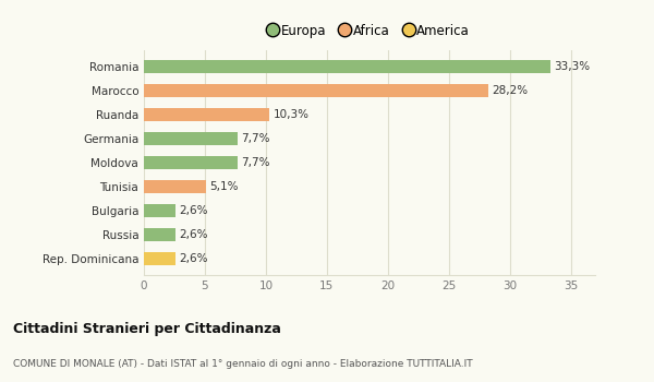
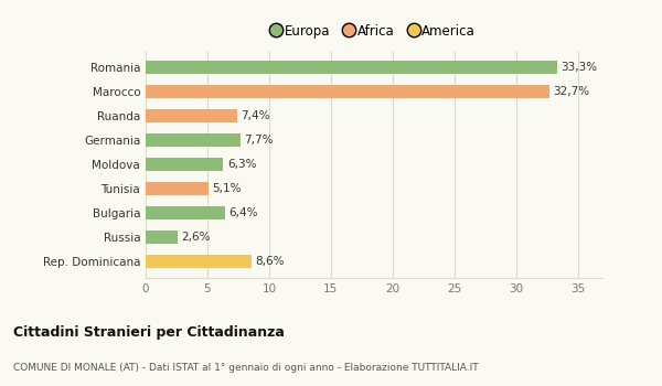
Marocco: 28,2% -> 32,7%
Ruanda: 10,3% -> 7,4%
Moldova: 7,7% -> 6,3%
Bulgaria: 2,6% -> 6,4%
Rep. Dominicana: 2,6% -> 8,6%
